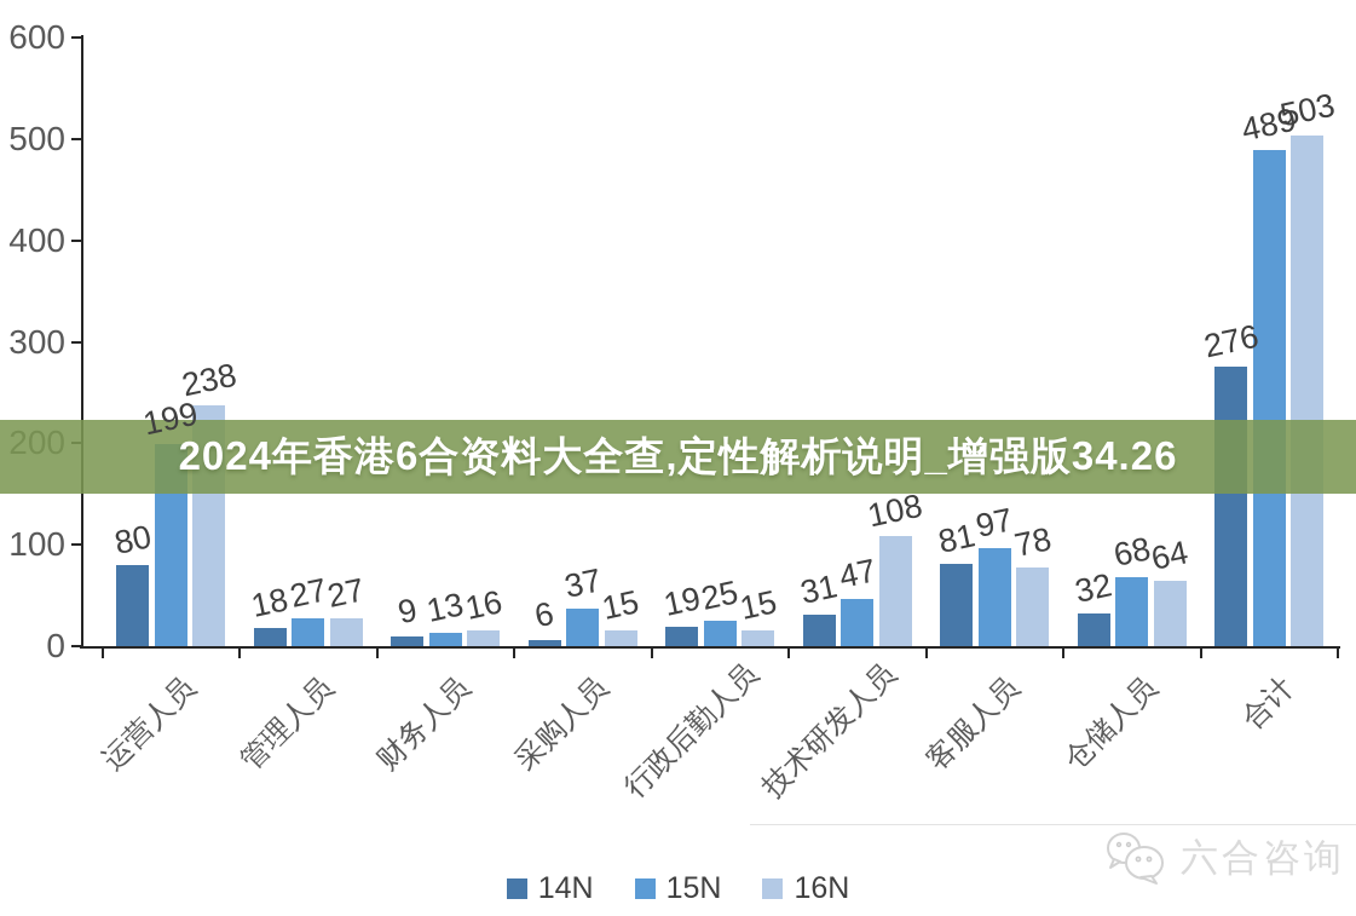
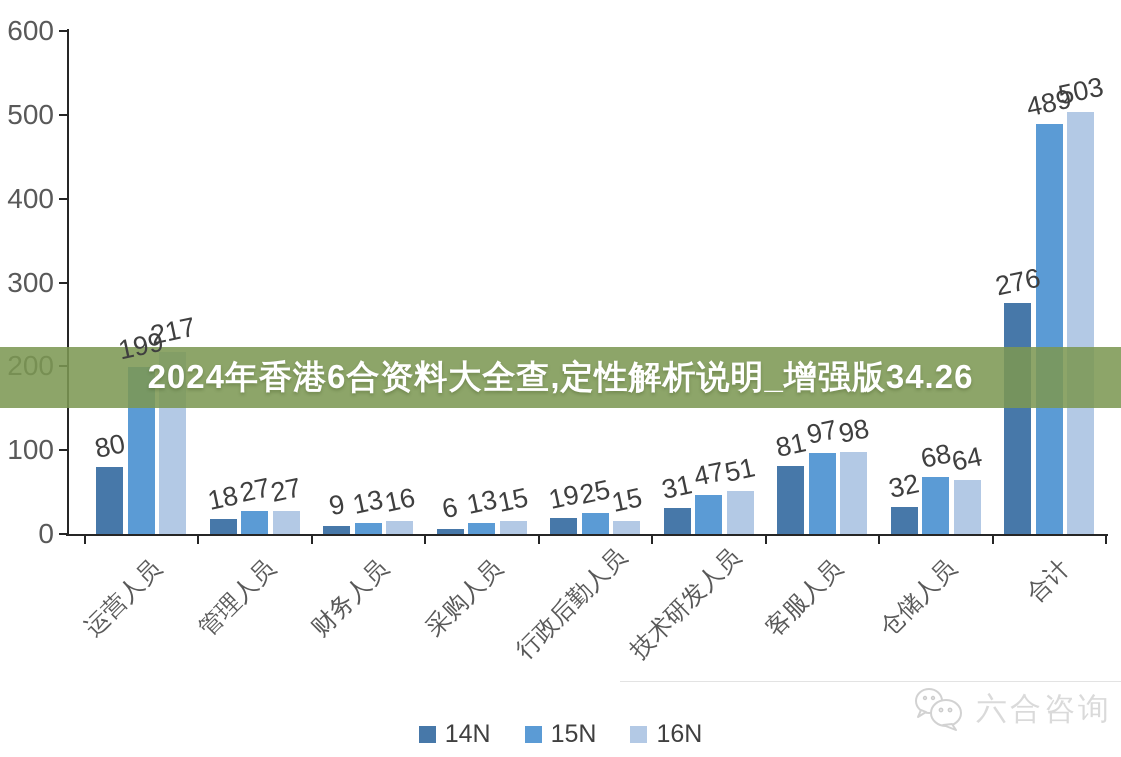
16N/运营人员: 238 -> 217
15N/采购人员: 37 -> 13
16N/技术研发人员: 108 -> 51
16N/客服人员: 78 -> 98
